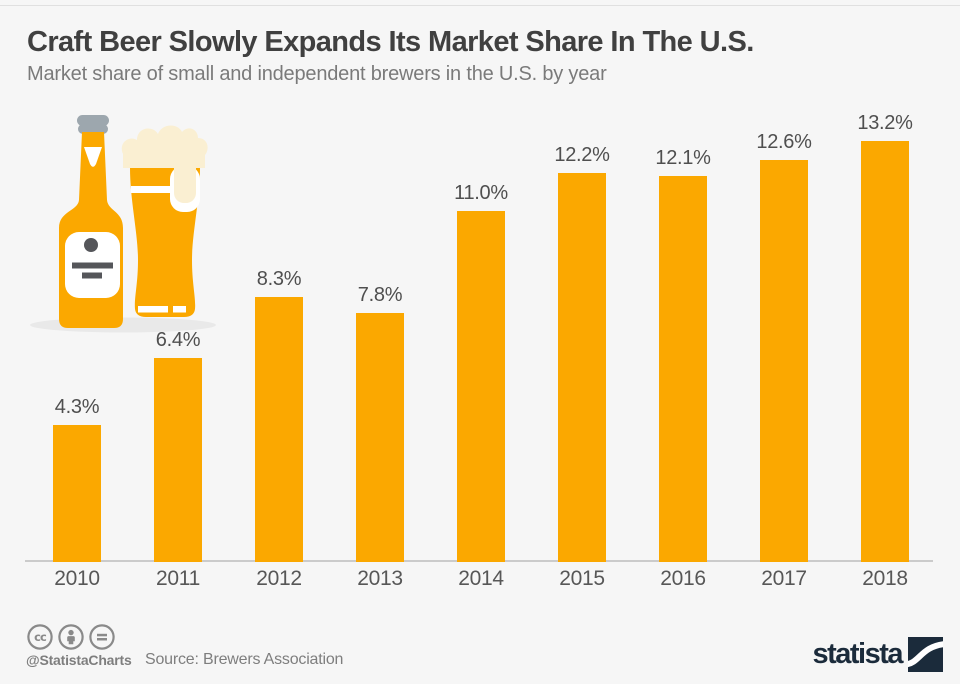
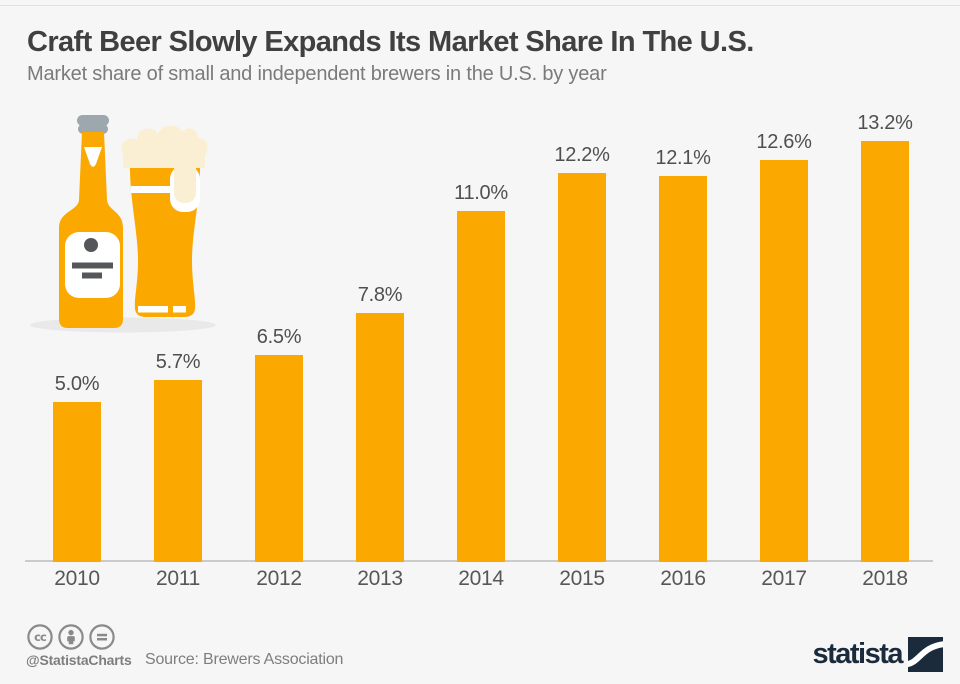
2010: 4.3% -> 5.0%
2011: 6.4% -> 5.7%
2012: 8.3% -> 6.5%
